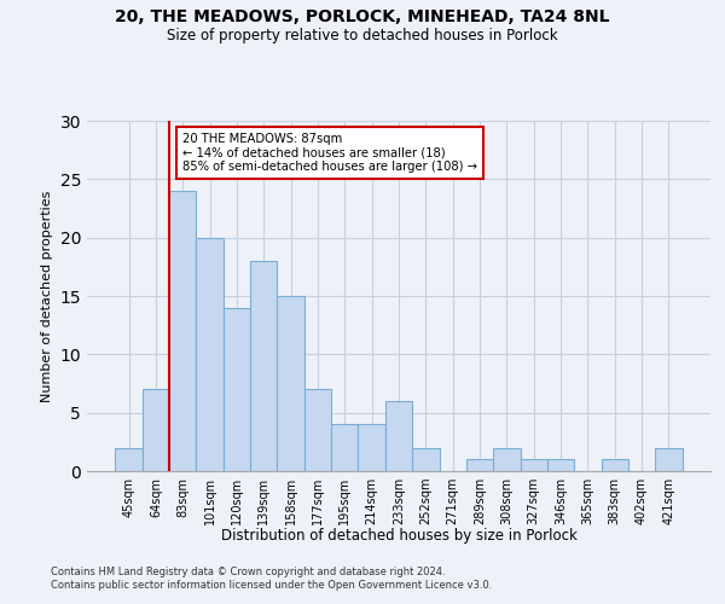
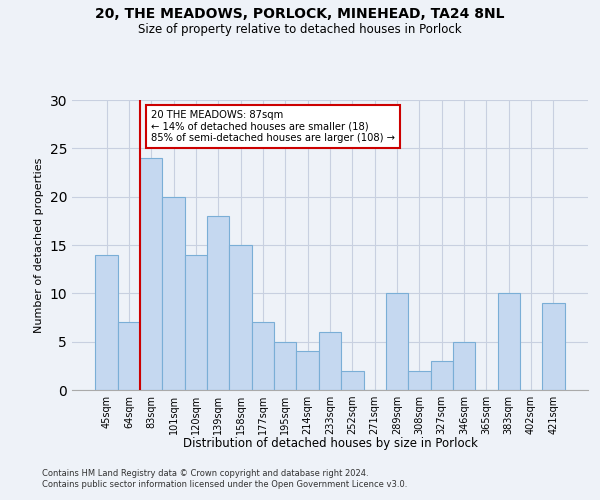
45sqm: 2 -> 14
195sqm: 4 -> 5
289sqm: 1 -> 10
327sqm: 1 -> 3
346sqm: 1 -> 5
383sqm: 1 -> 10
421sqm: 2 -> 9
